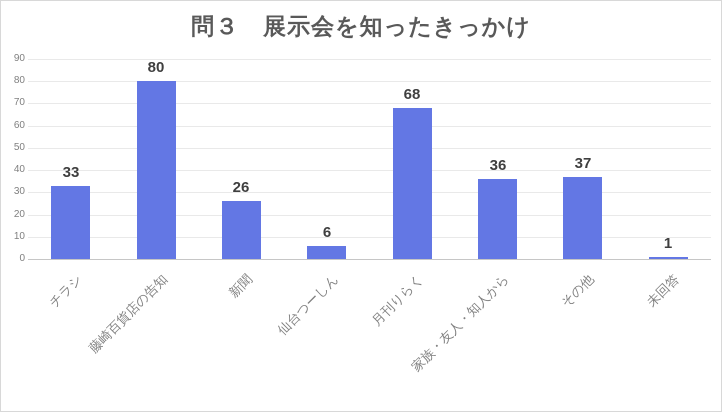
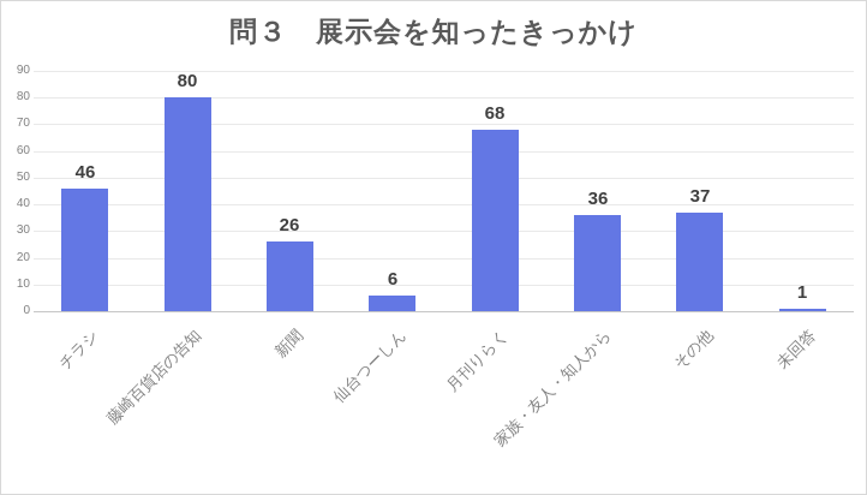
チラシ: 33 -> 46
